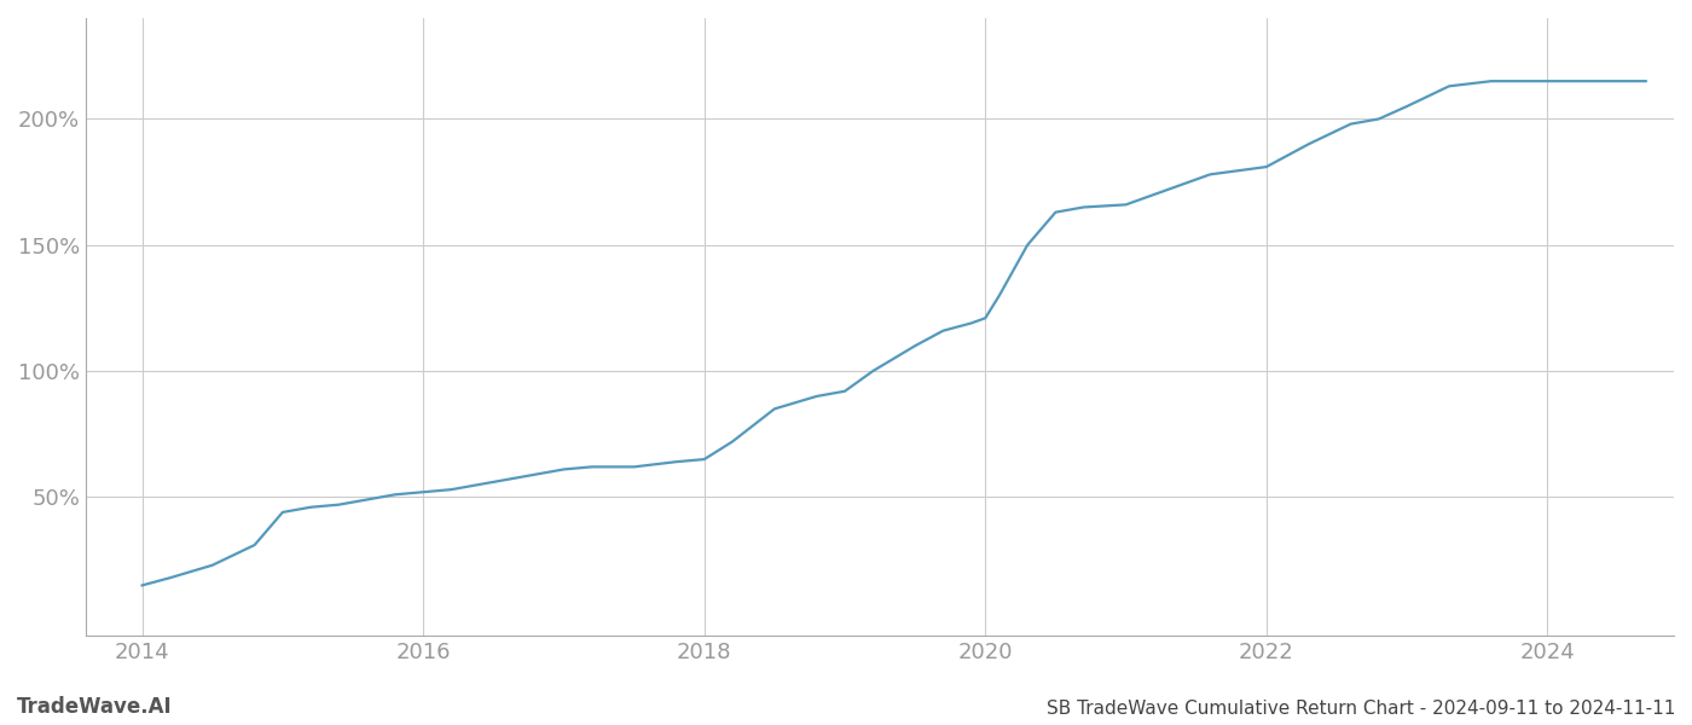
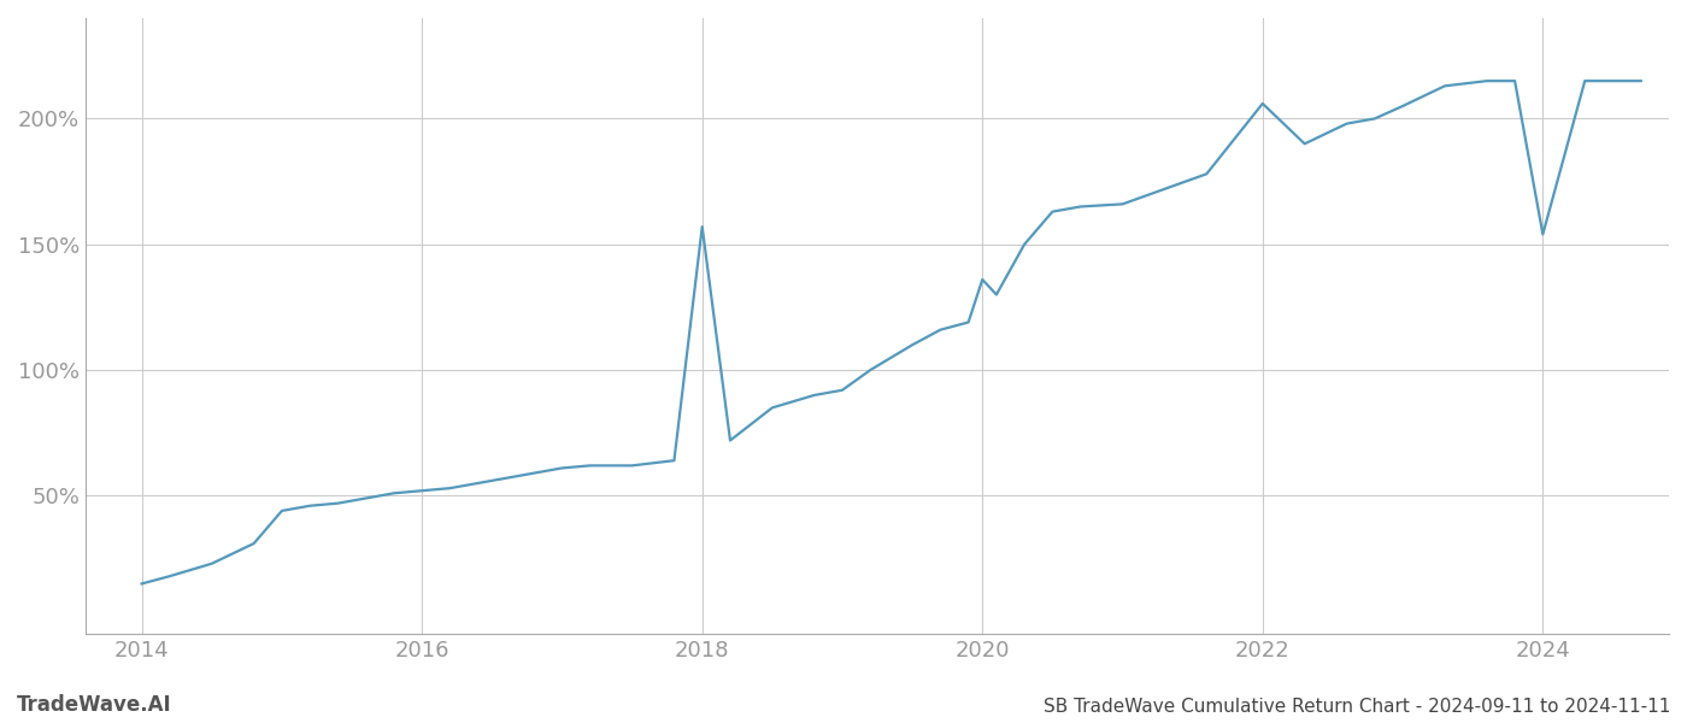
2018: 65% -> 157%
2020: 121% -> 136%
2022: 181% -> 206%
2024: 215% -> 154%
